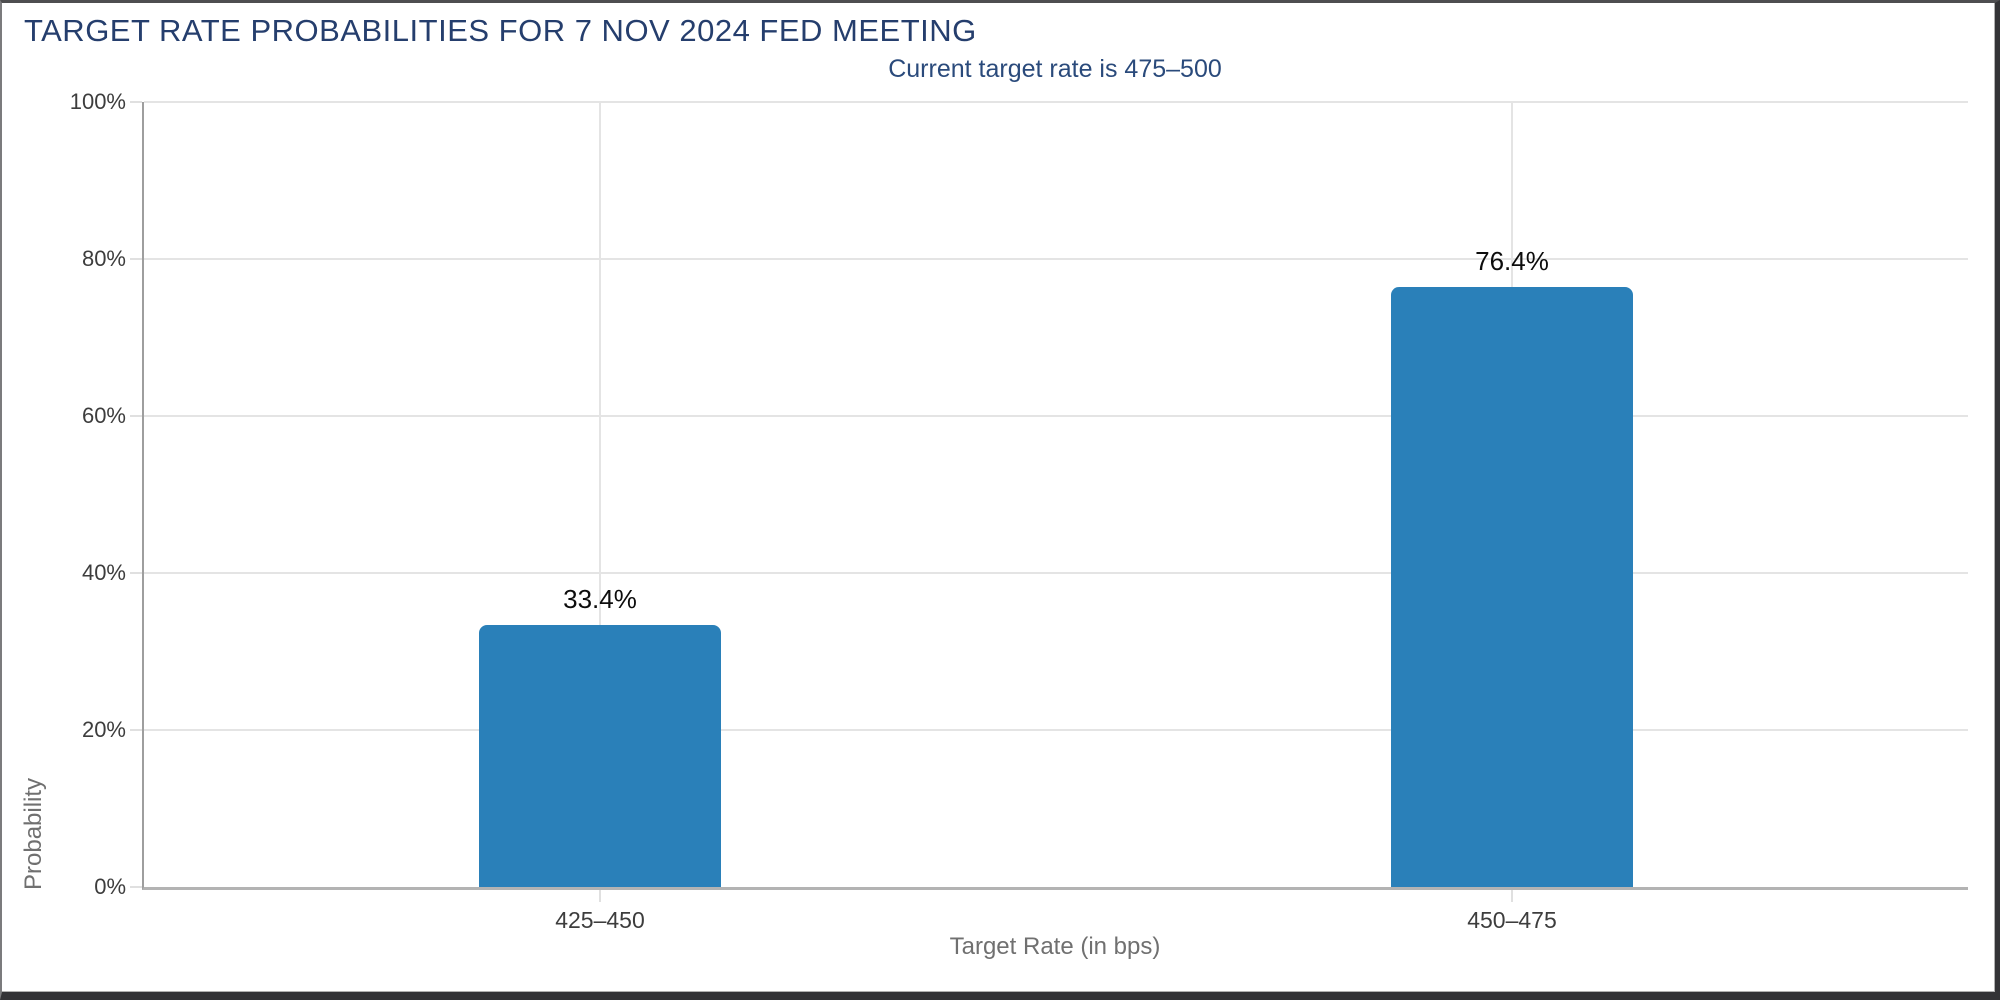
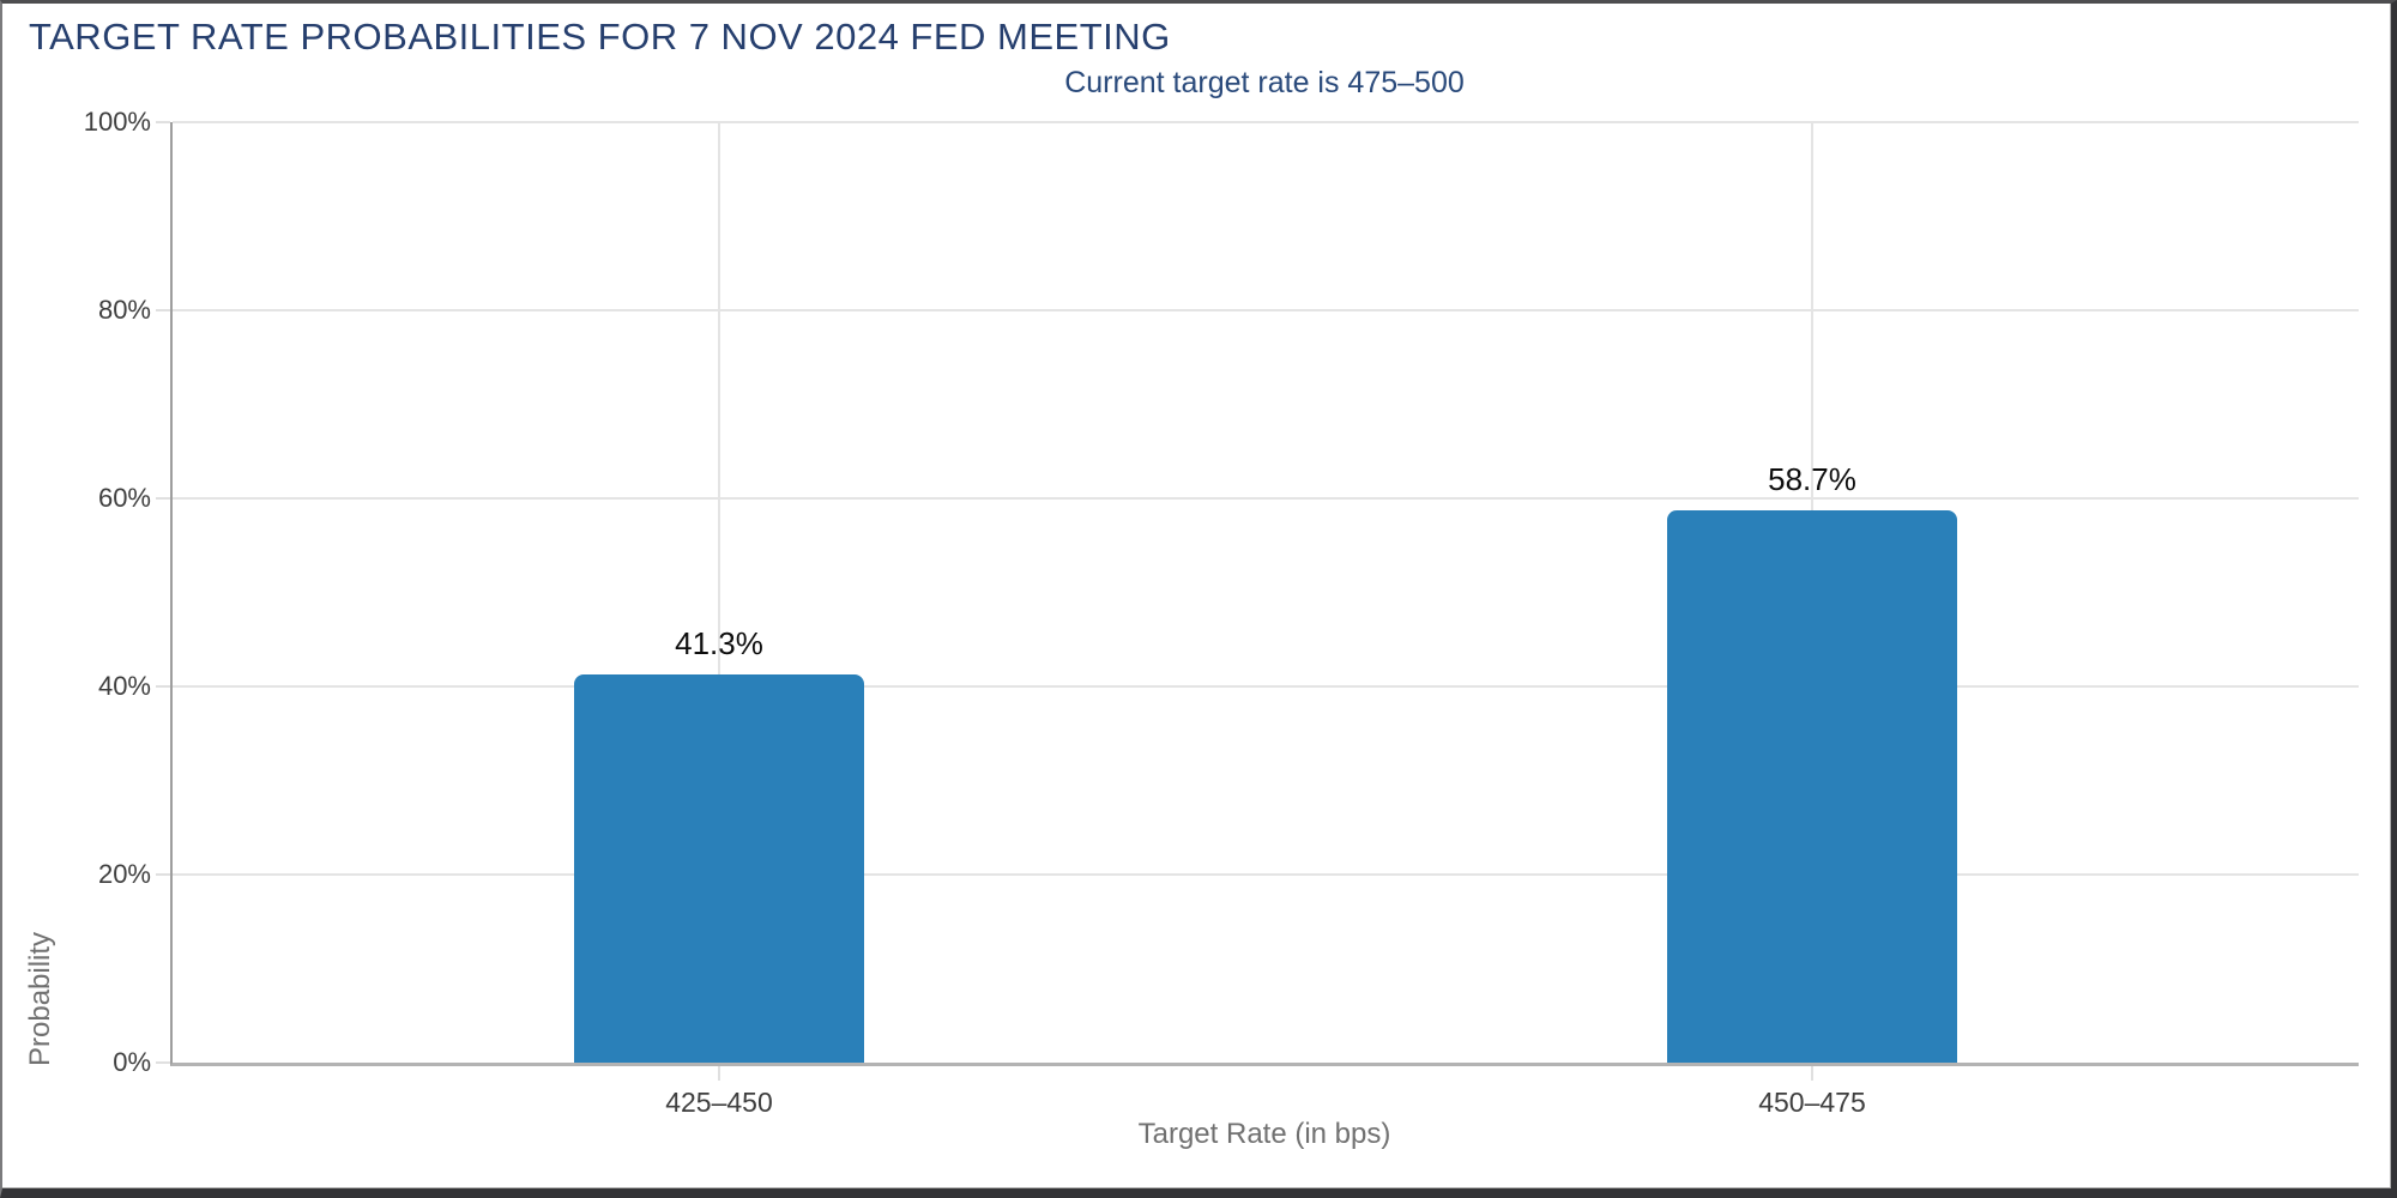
425–450: 33.4% -> 41.3%
450–475: 76.4% -> 58.7%
